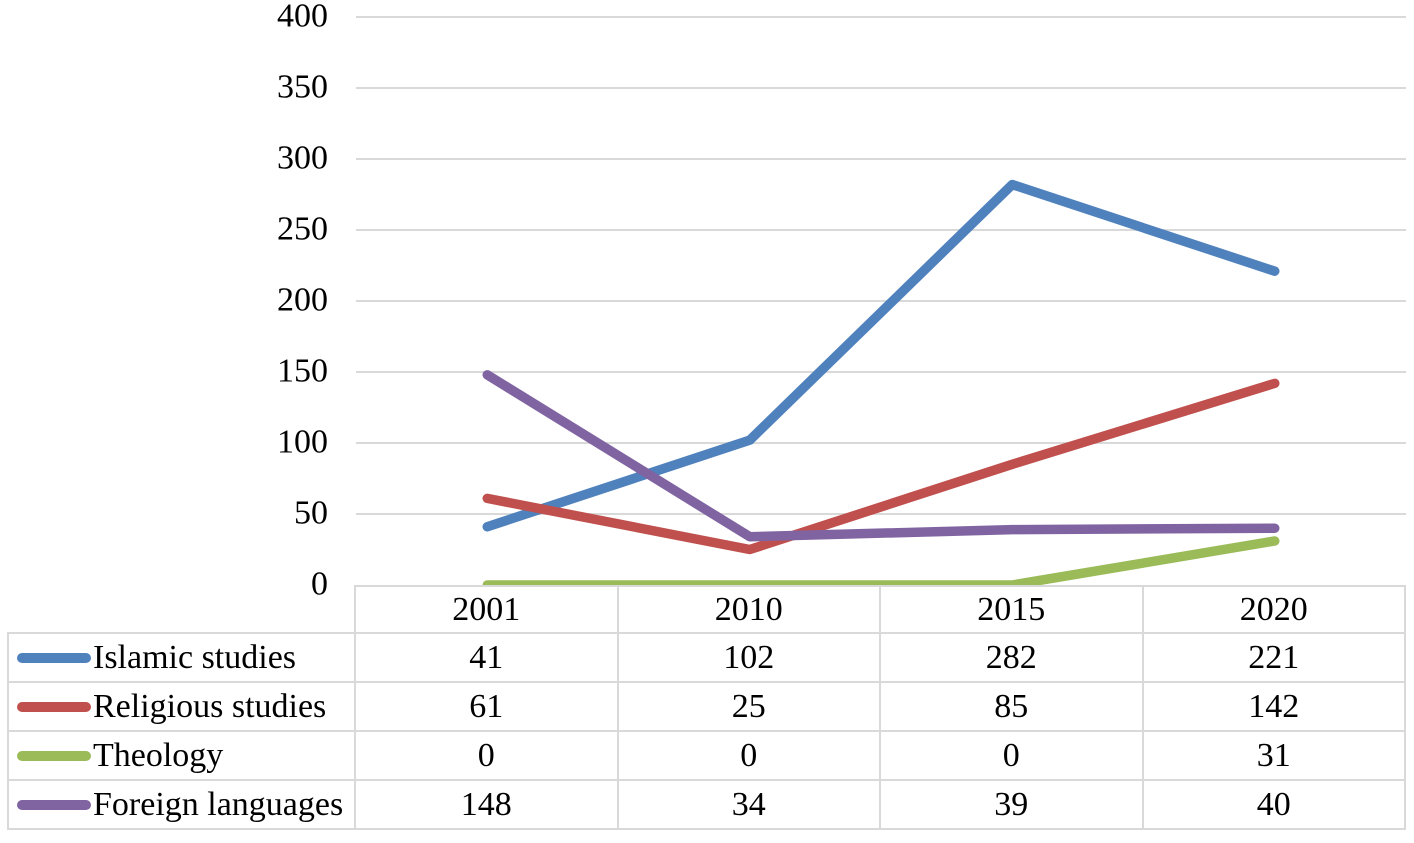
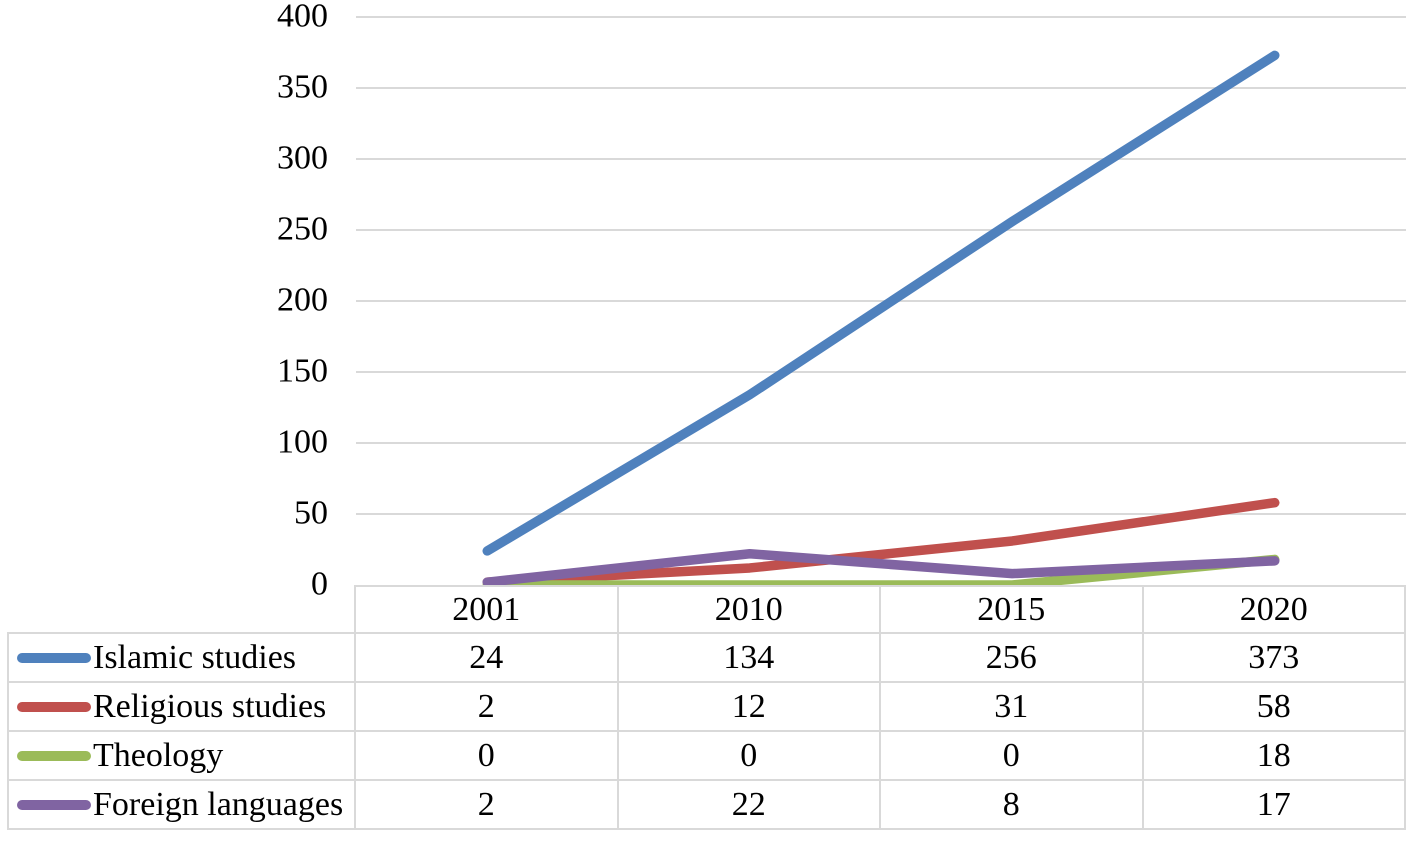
Islamic studies/2001: 41 -> 24
Religious studies/2001: 61 -> 2
Foreign languages/2001: 148 -> 2
Islamic studies/2010: 102 -> 134
Religious studies/2010: 25 -> 12
Foreign languages/2010: 34 -> 22
Islamic studies/2015: 282 -> 256
Religious studies/2015: 85 -> 31
Foreign languages/2015: 39 -> 8
Islamic studies/2020: 221 -> 373
Religious studies/2020: 142 -> 58
Theology/2020: 31 -> 18
Foreign languages/2020: 40 -> 17
